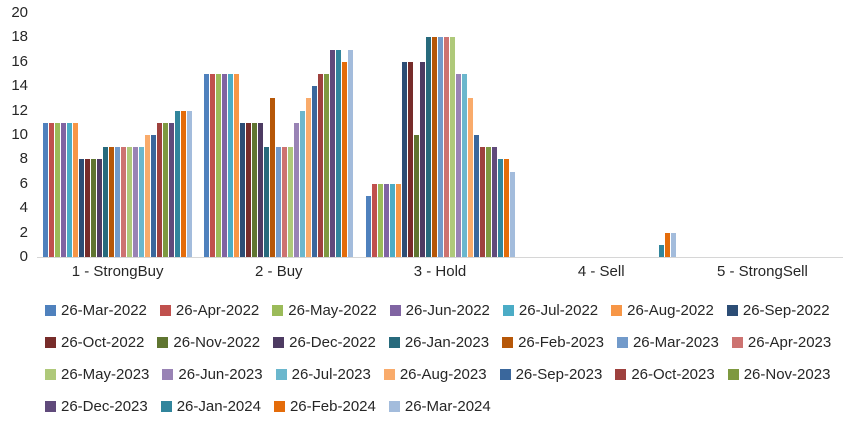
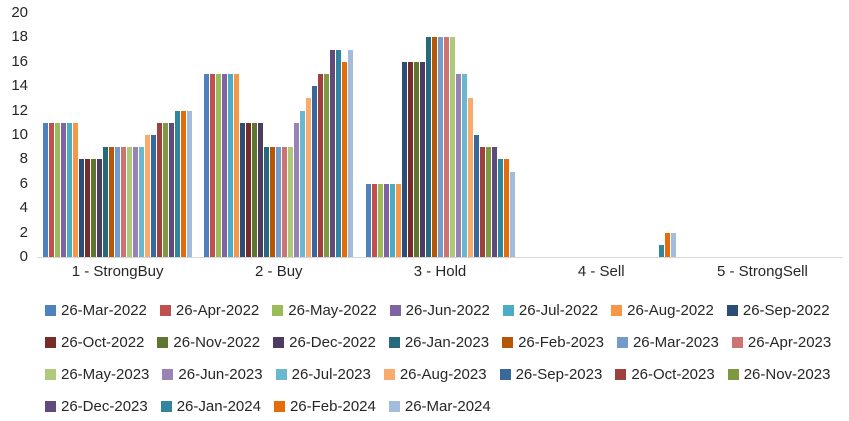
26-Feb-2023/2 - Buy: 13 -> 9
26-Mar-2022/3 - Hold: 5 -> 6
26-Nov-2022/3 - Hold: 10 -> 16
